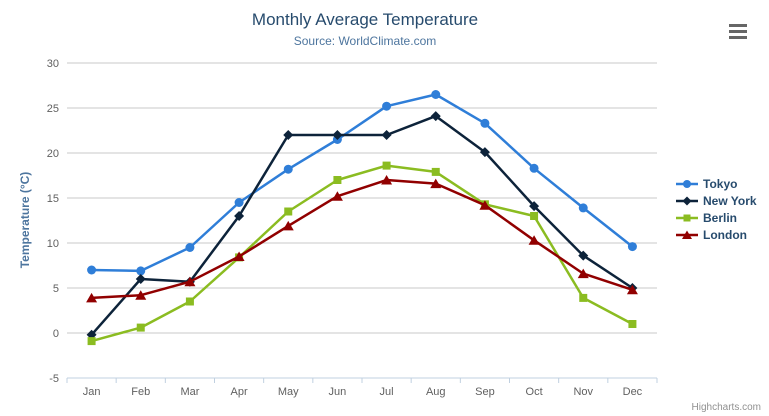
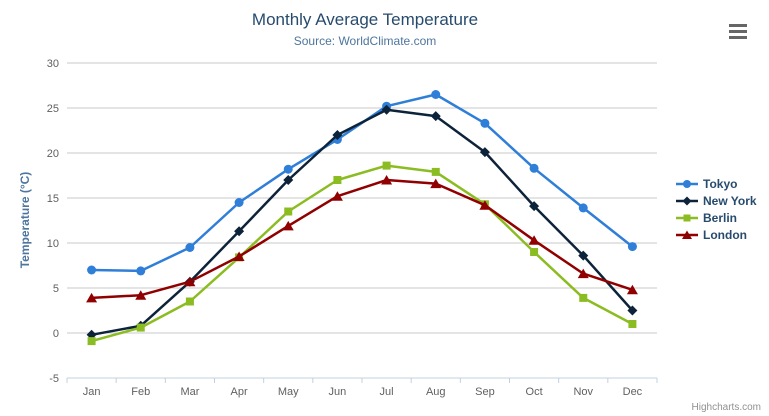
New York/Feb: 6 -> 1
New York/Apr: 13 -> 11
New York/May: 22 -> 17
New York/Jul: 22 -> 25
Berlin/Oct: 13 -> 9
New York/Dec: 5 -> 2
